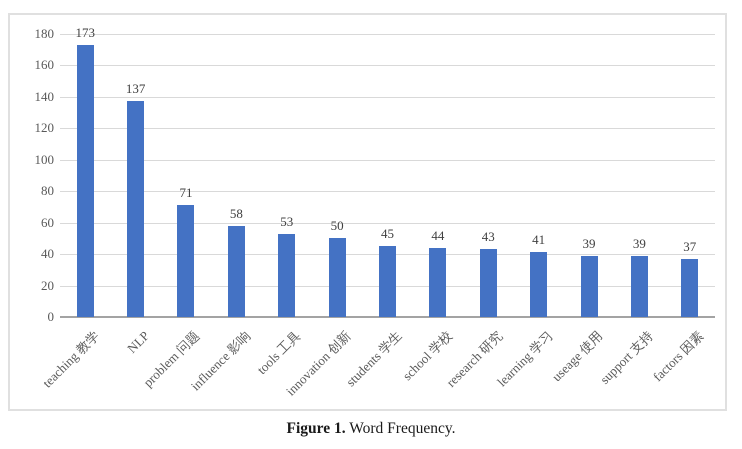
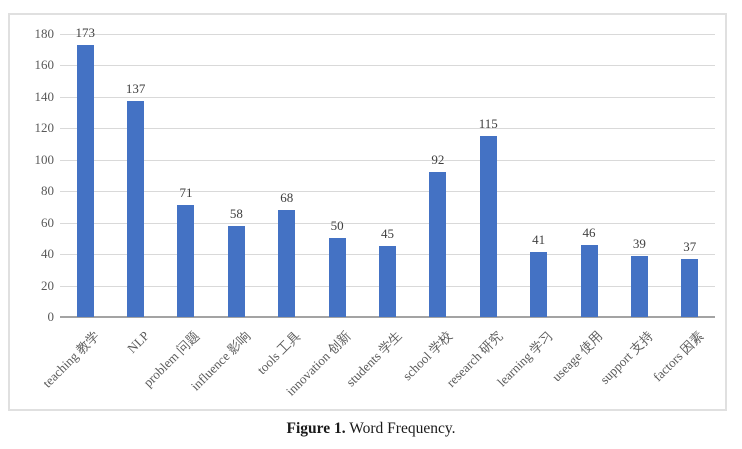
tools 工具: 53 -> 68
school 学校: 44 -> 92
research 研究: 43 -> 115
useage 使用: 39 -> 46
